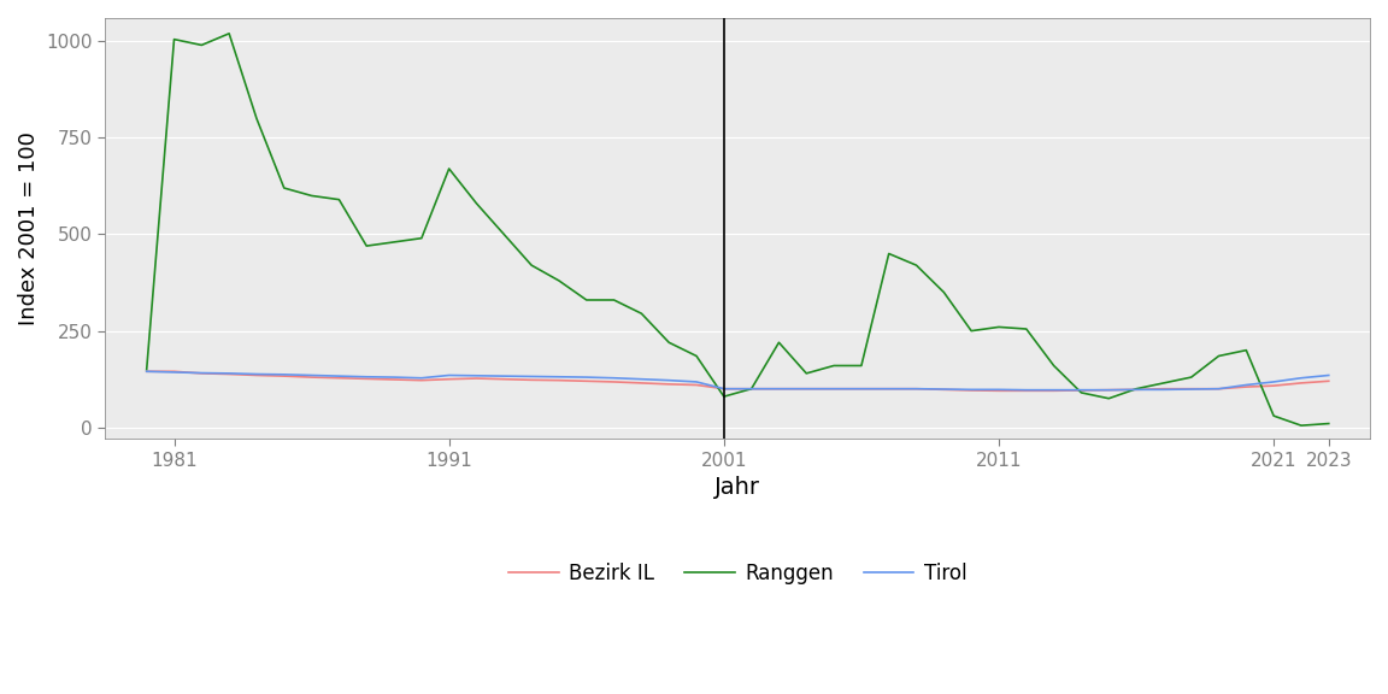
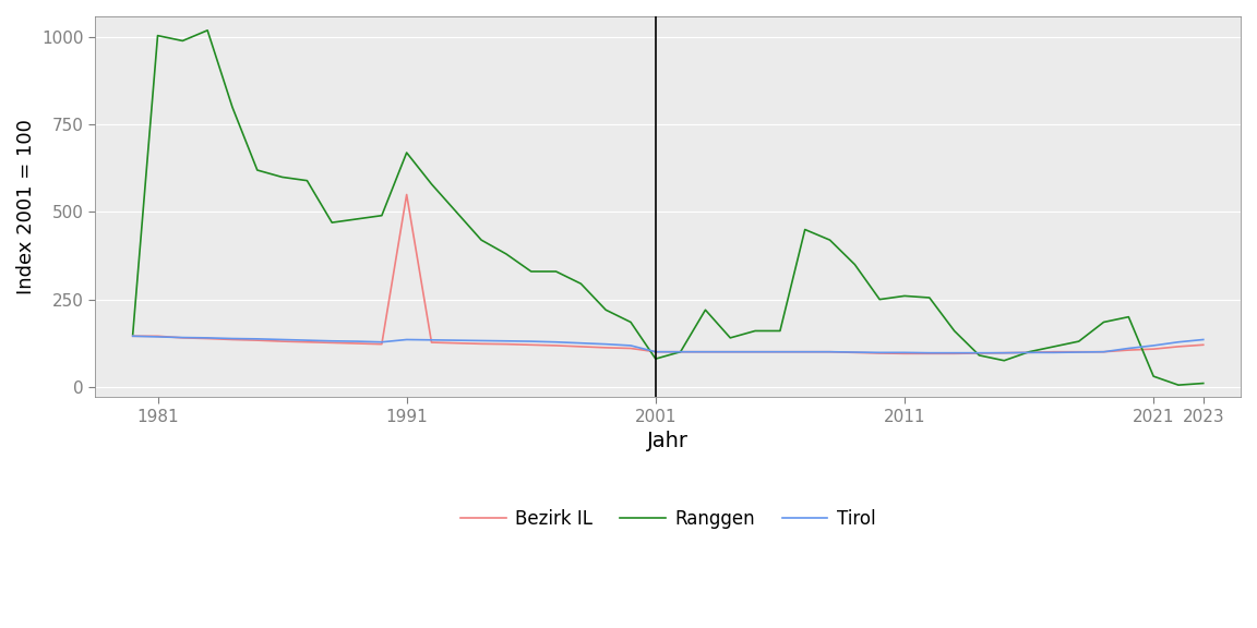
Bezirk IL/1991: 125 -> 550
